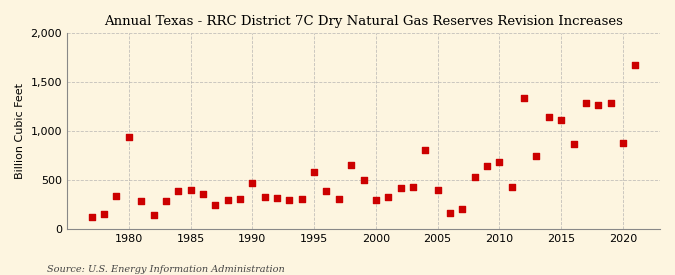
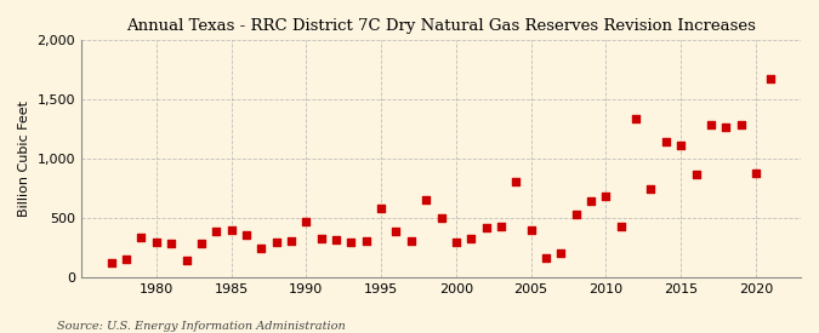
1980: 940 -> 290
